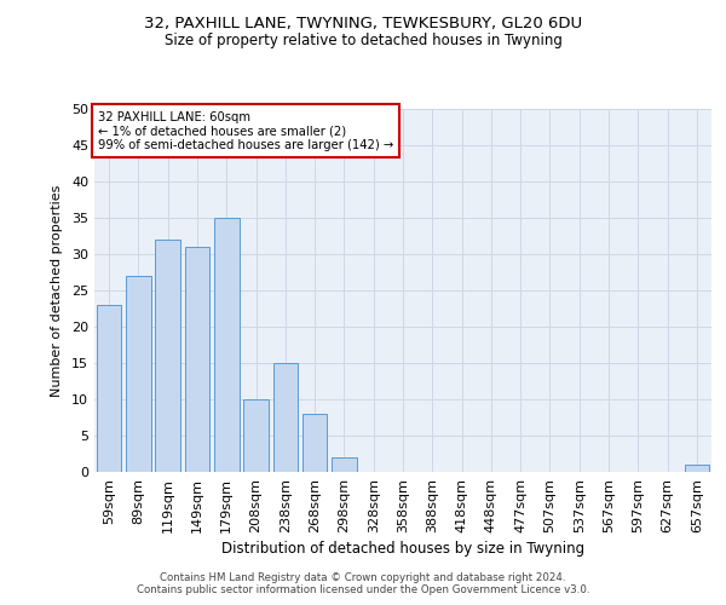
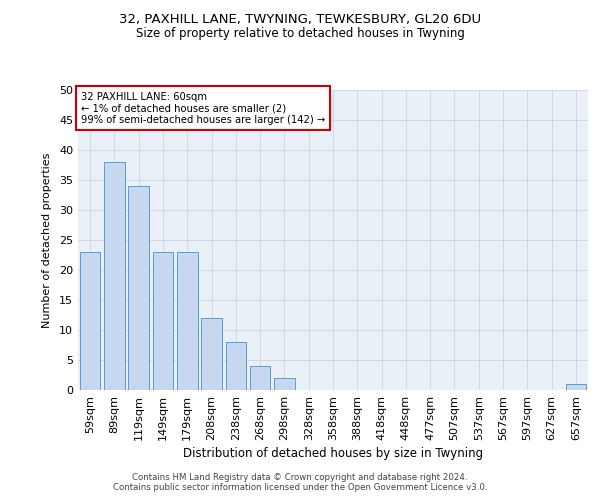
89sqm: 27 -> 38
119sqm: 32 -> 34
149sqm: 31 -> 23
179sqm: 35 -> 23
208sqm: 10 -> 12
238sqm: 15 -> 8
268sqm: 8 -> 4
